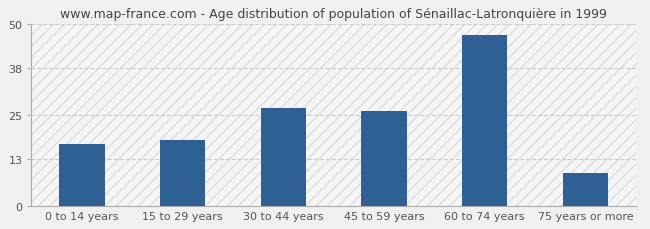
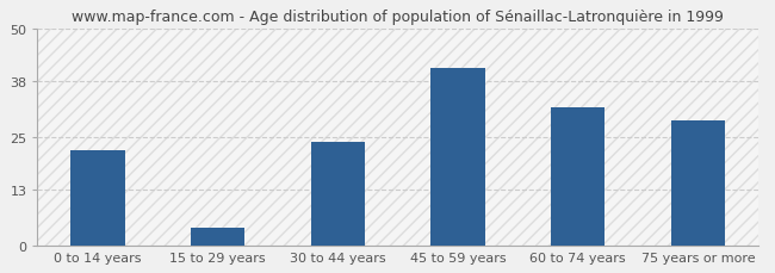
0 to 14 years: 17 -> 22
15 to 29 years: 18 -> 4
30 to 44 years: 27 -> 24
45 to 59 years: 26 -> 41
60 to 74 years: 47 -> 32
75 years or more: 9 -> 29
